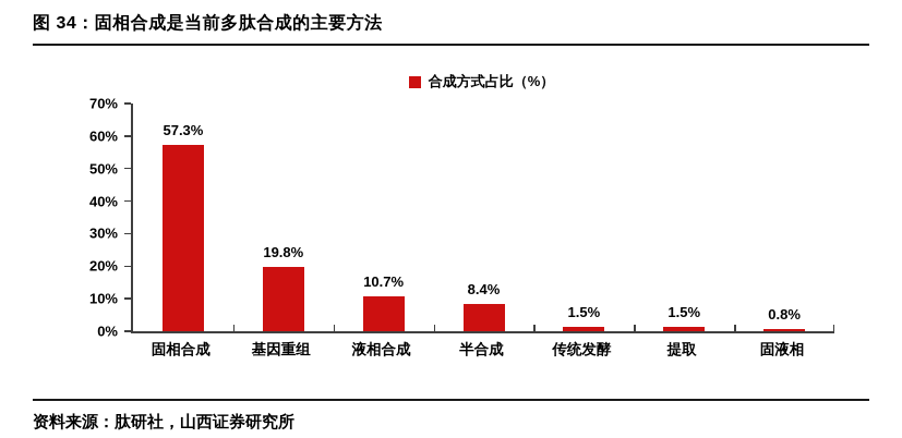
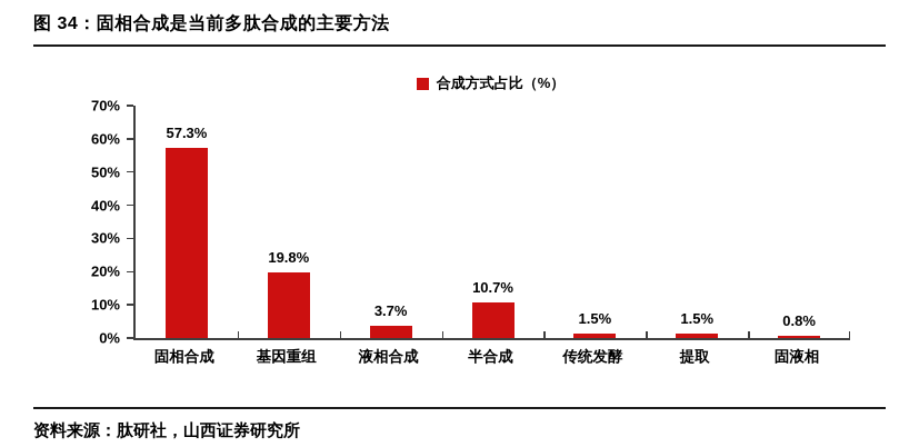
液相合成: 10.7% -> 3.7%
半合成: 8.4% -> 10.7%
